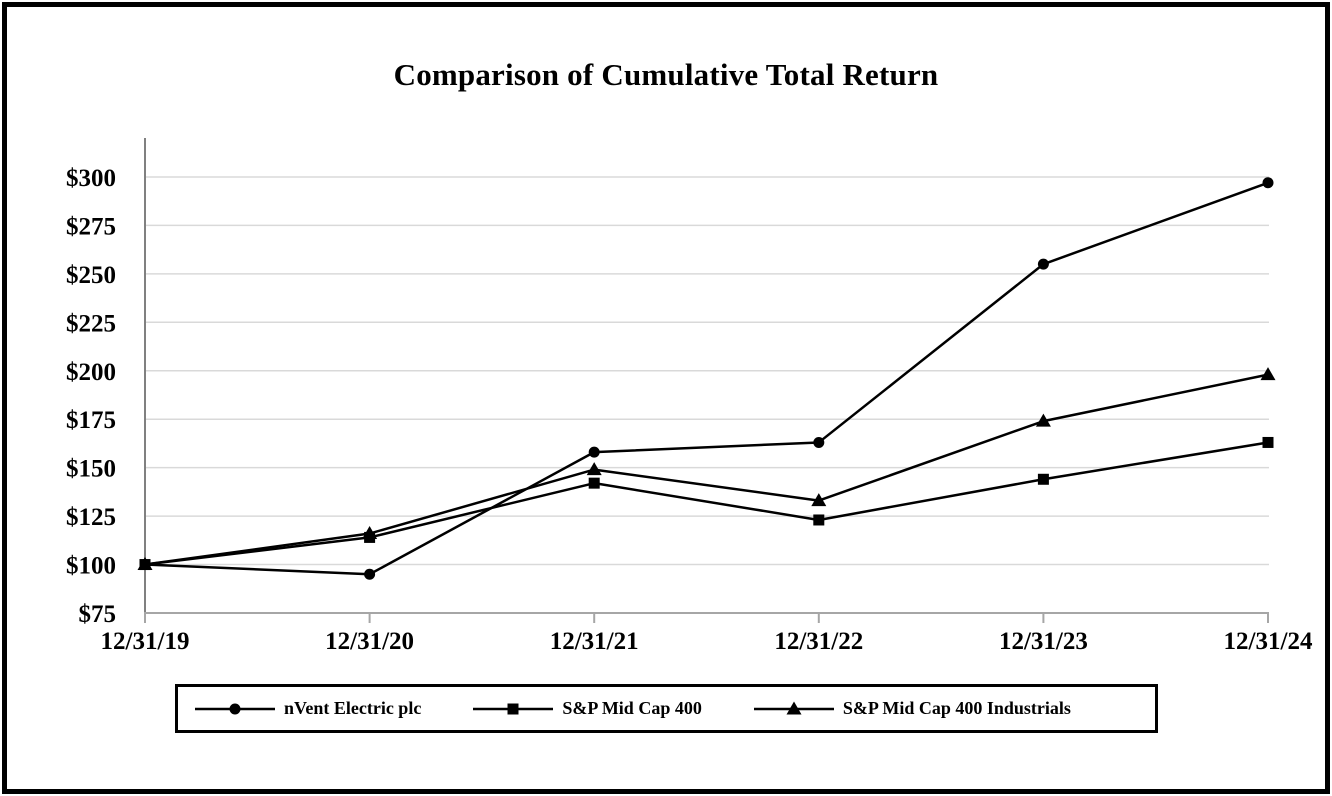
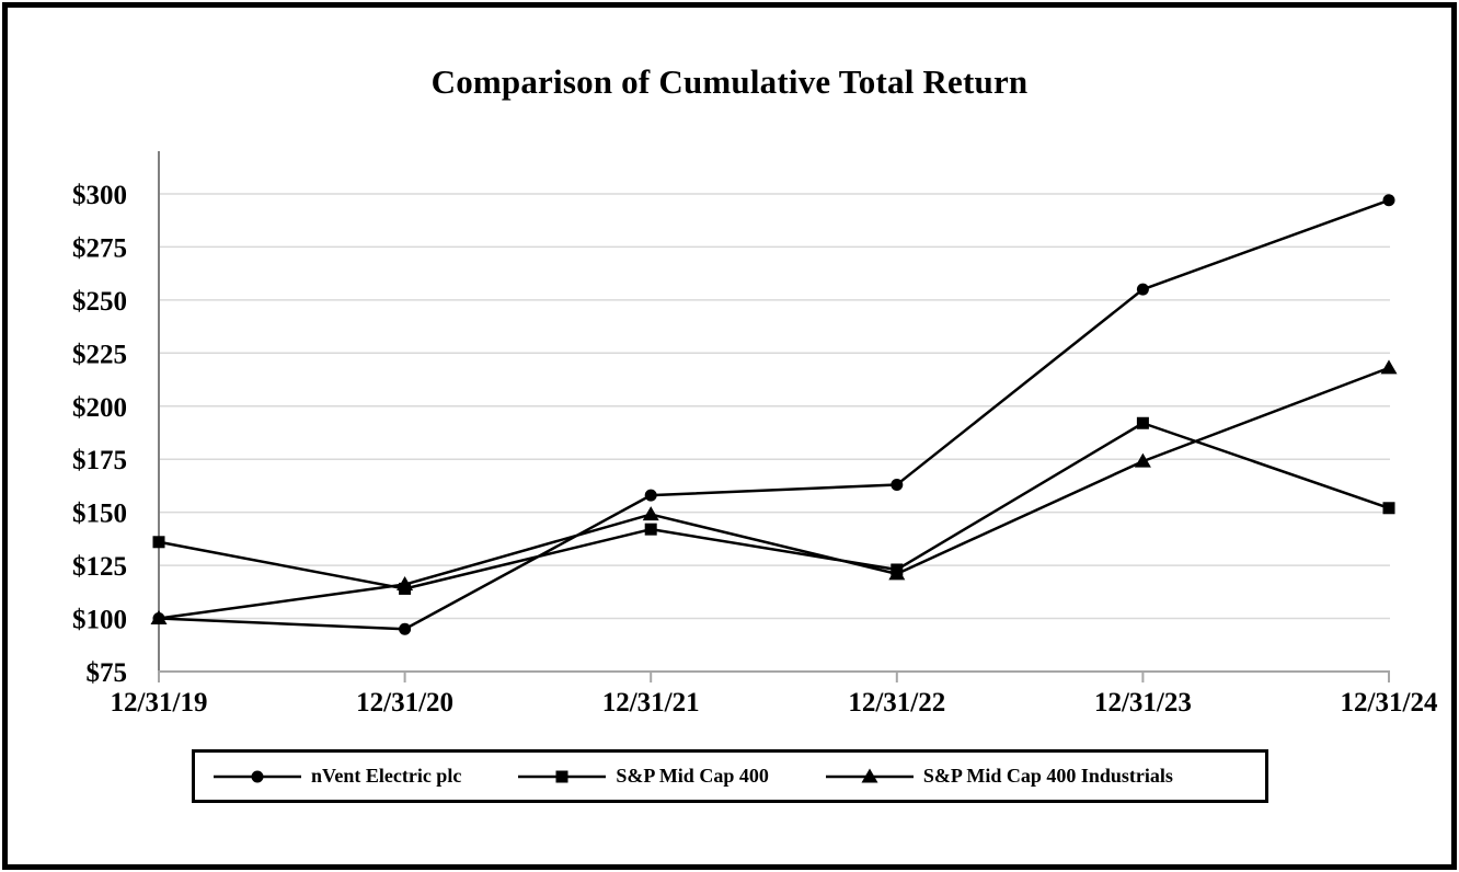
S&P Mid Cap 400/12/31/19: $100 -> $136
S&P Mid Cap 400 Industrials/12/31/22: $133 -> $121
S&P Mid Cap 400/12/31/23: $144 -> $192
S&P Mid Cap 400/12/31/24: $163 -> $152
S&P Mid Cap 400 Industrials/12/31/24: $198 -> $218
